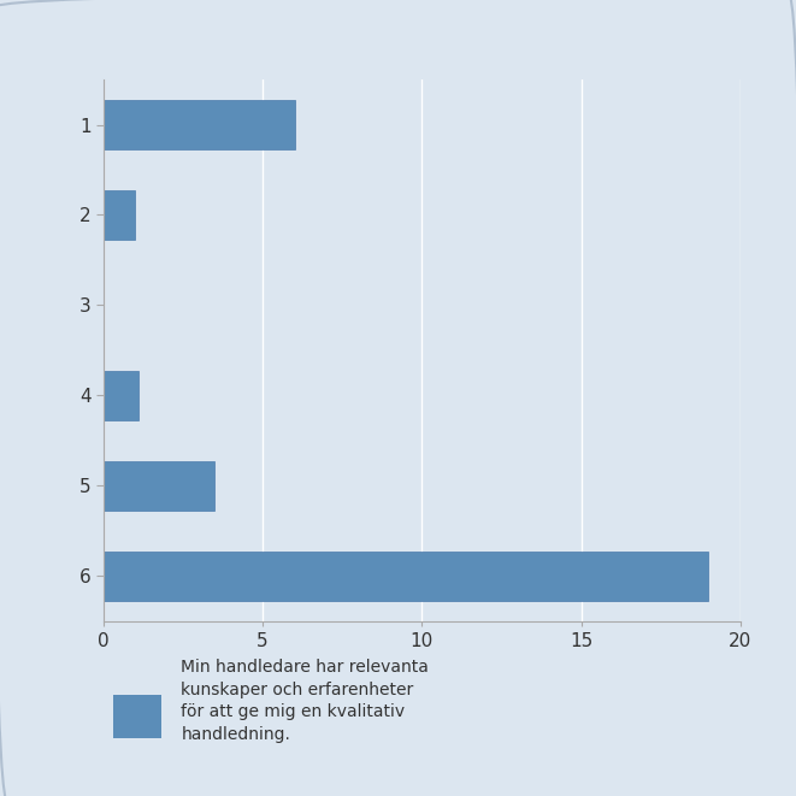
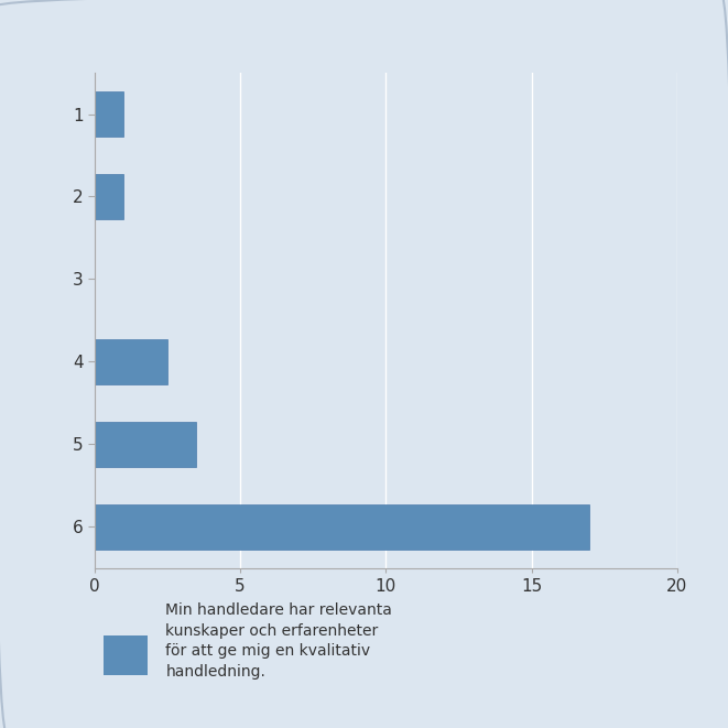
1: 6.0 -> 1.0
4: 1.1 -> 2.5
6: 19.0 -> 17.0
